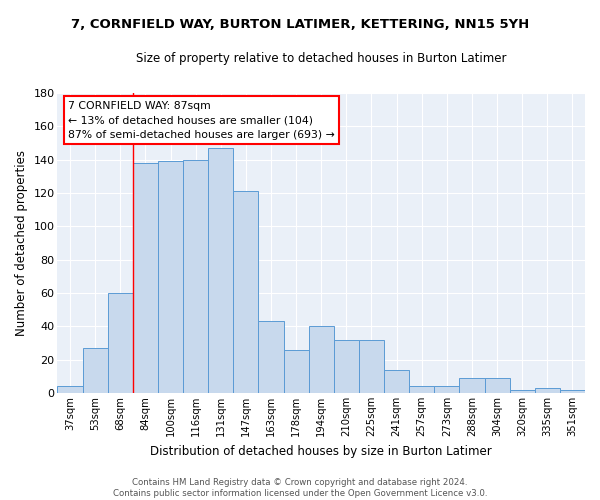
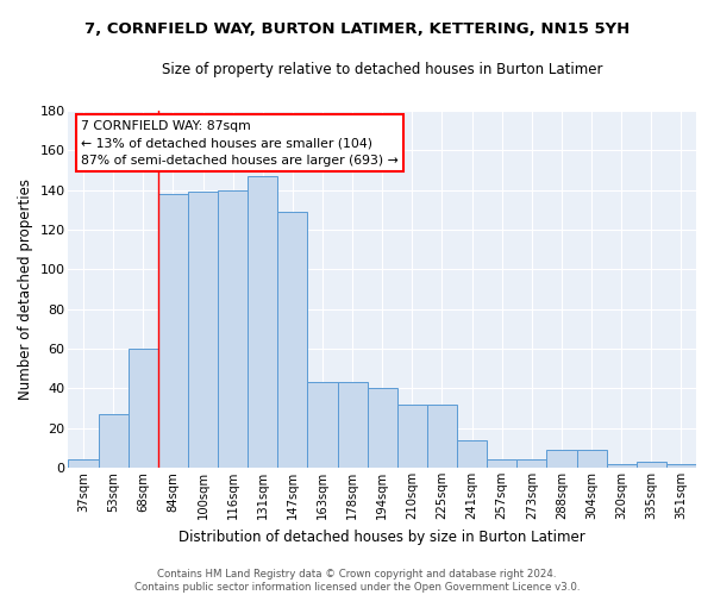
147sqm: 121 -> 129
178sqm: 26 -> 43
